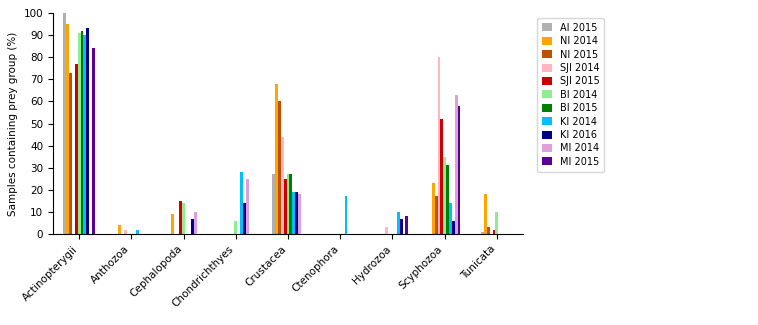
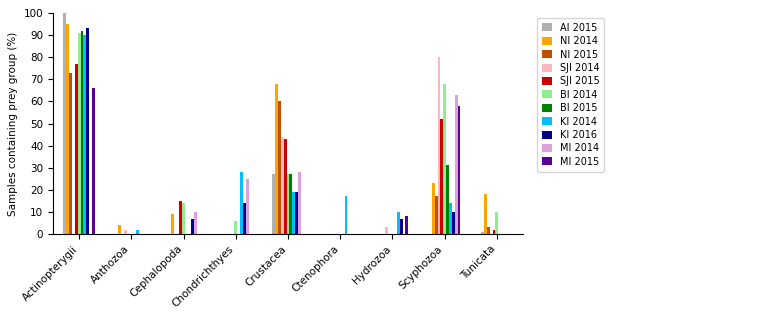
MI 2015/Actinopterygii: 84 -> 66
SJI 2015/Crustacea: 25 -> 43
MI 2014/Crustacea: 18 -> 28
BI 2014/Scyphozoa: 35 -> 68
KI 2016/Scyphozoa: 6 -> 10
